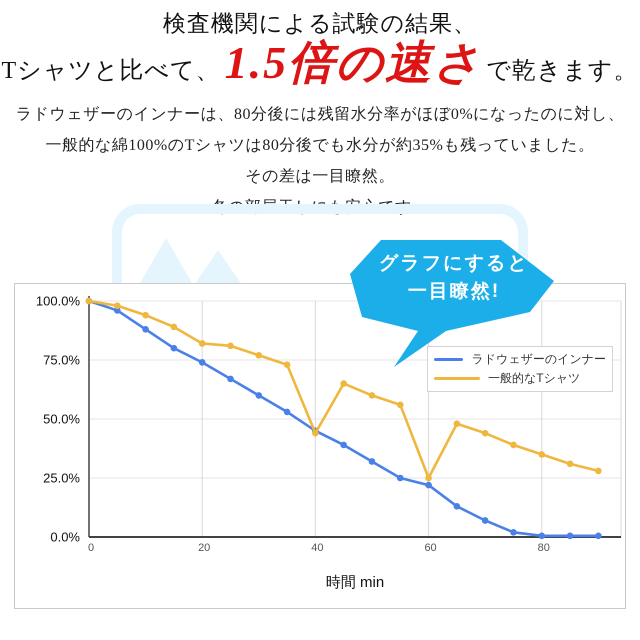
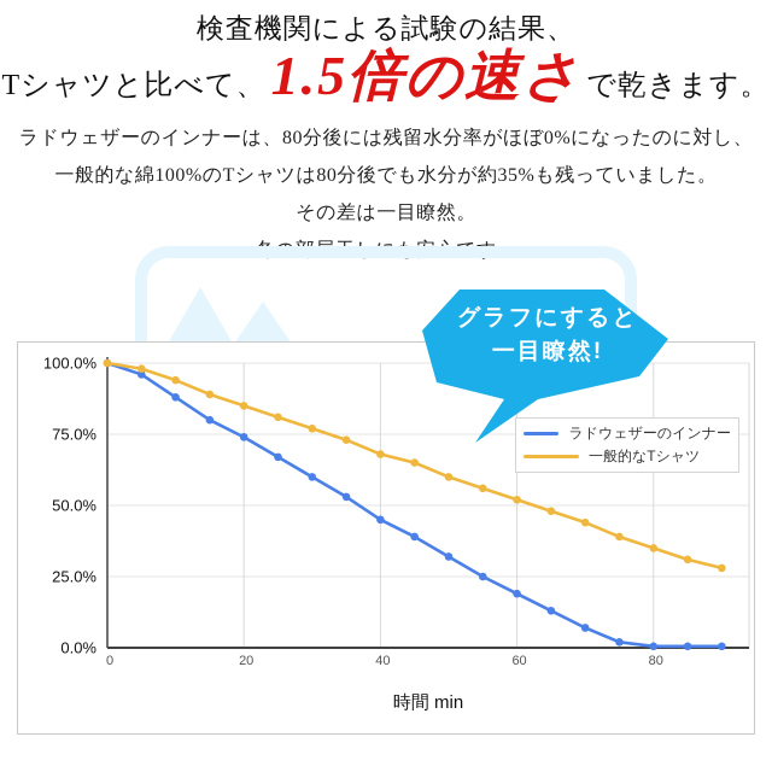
一般的なTシャツ/20: 82% -> 85%
一般的なTシャツ/40: 44% -> 68%
ラドウェザーのインナー/60: 22% -> 19%
一般的なTシャツ/60: 25% -> 52%
